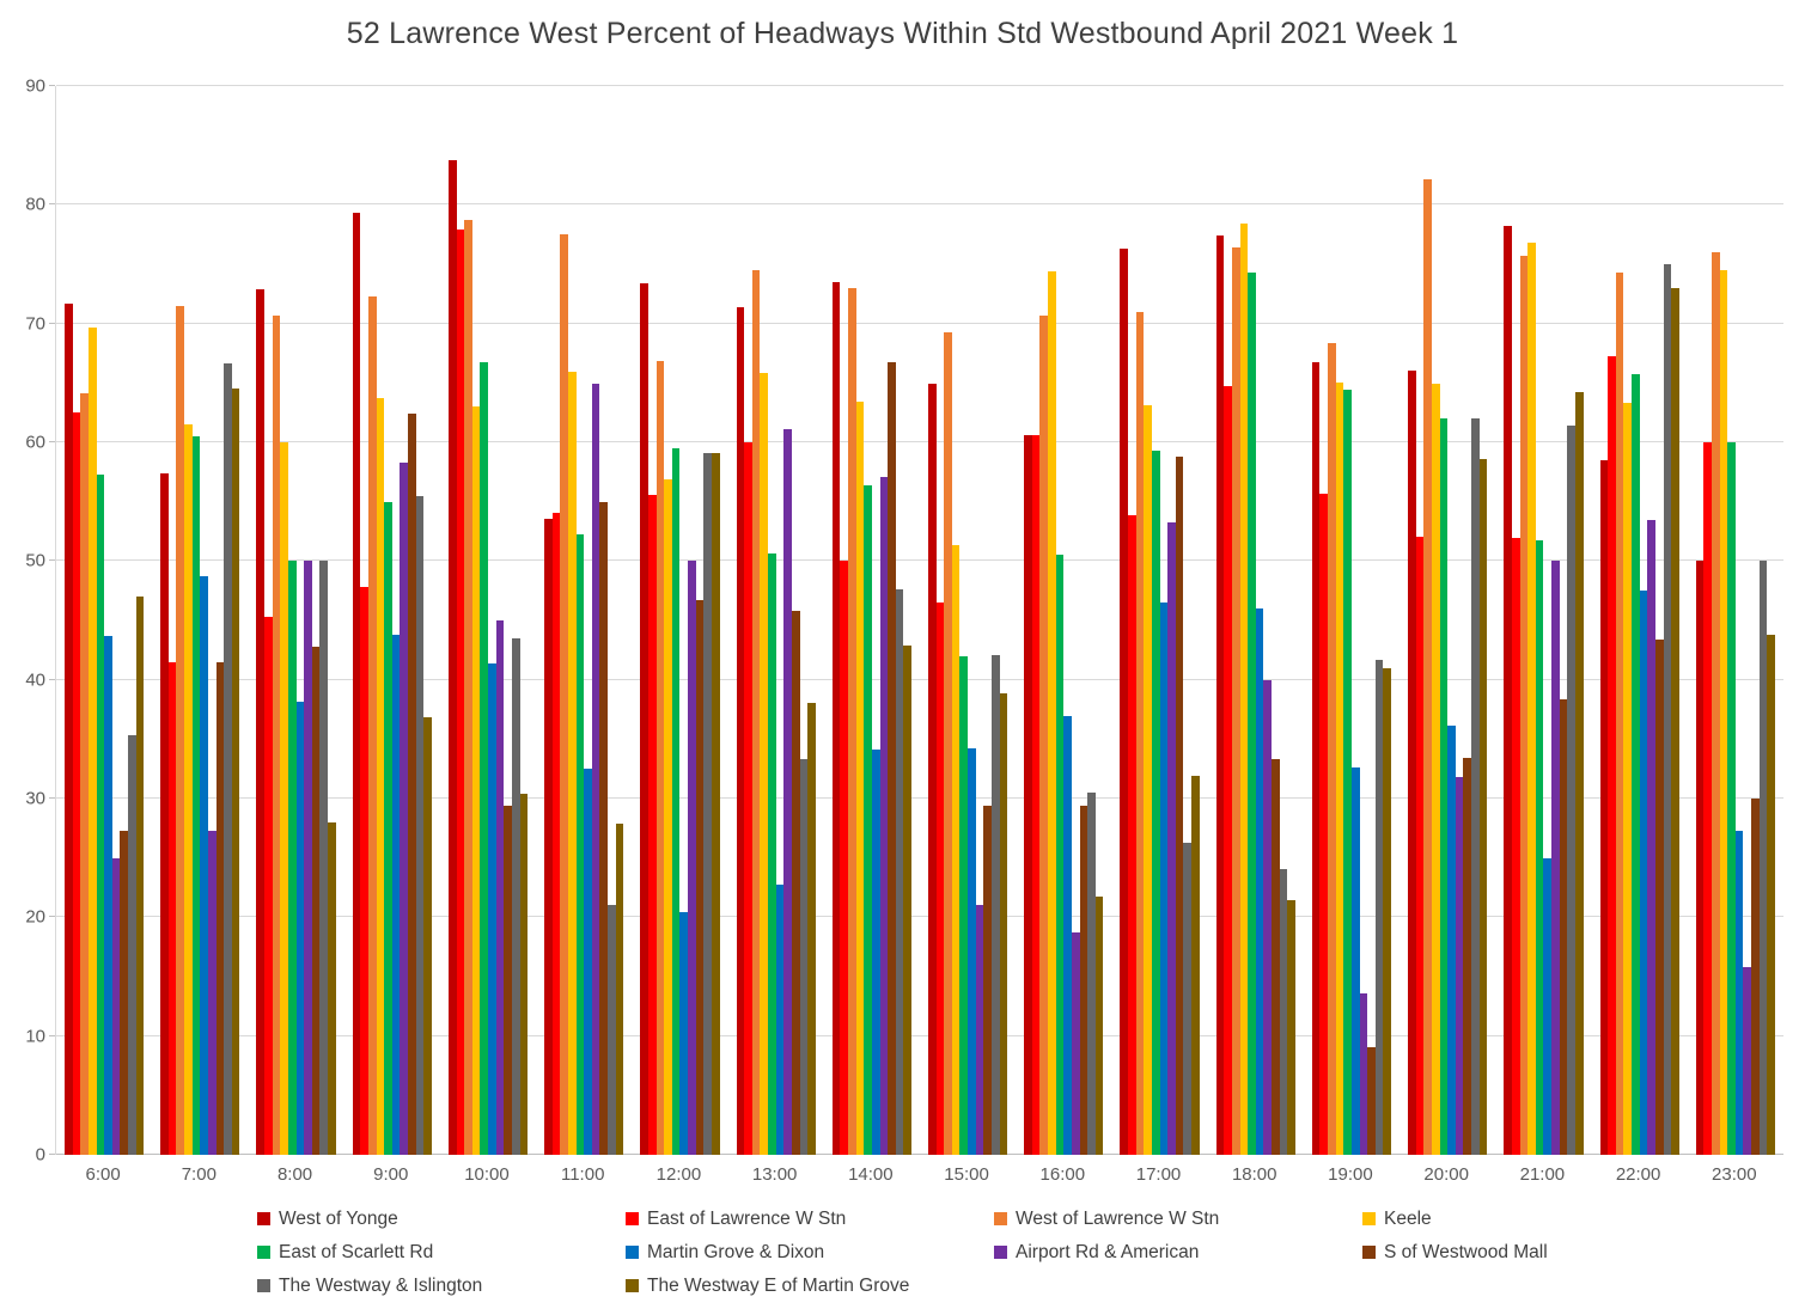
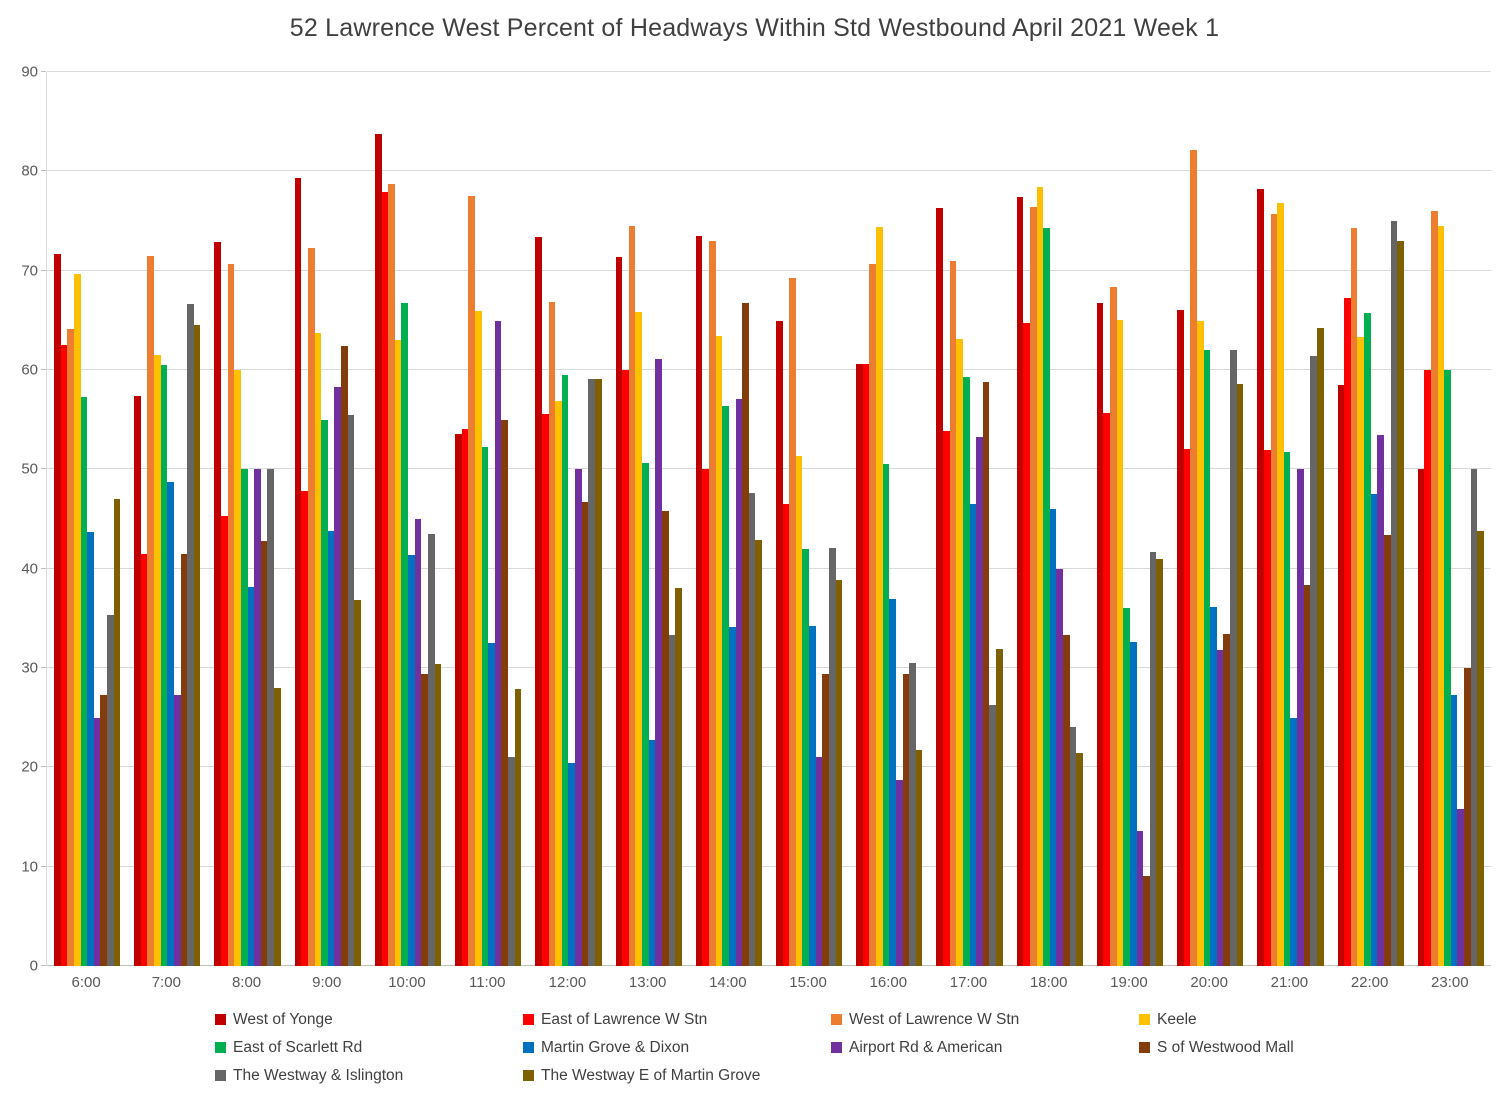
East of Scarlett Rd/19:00: 64 -> 36
